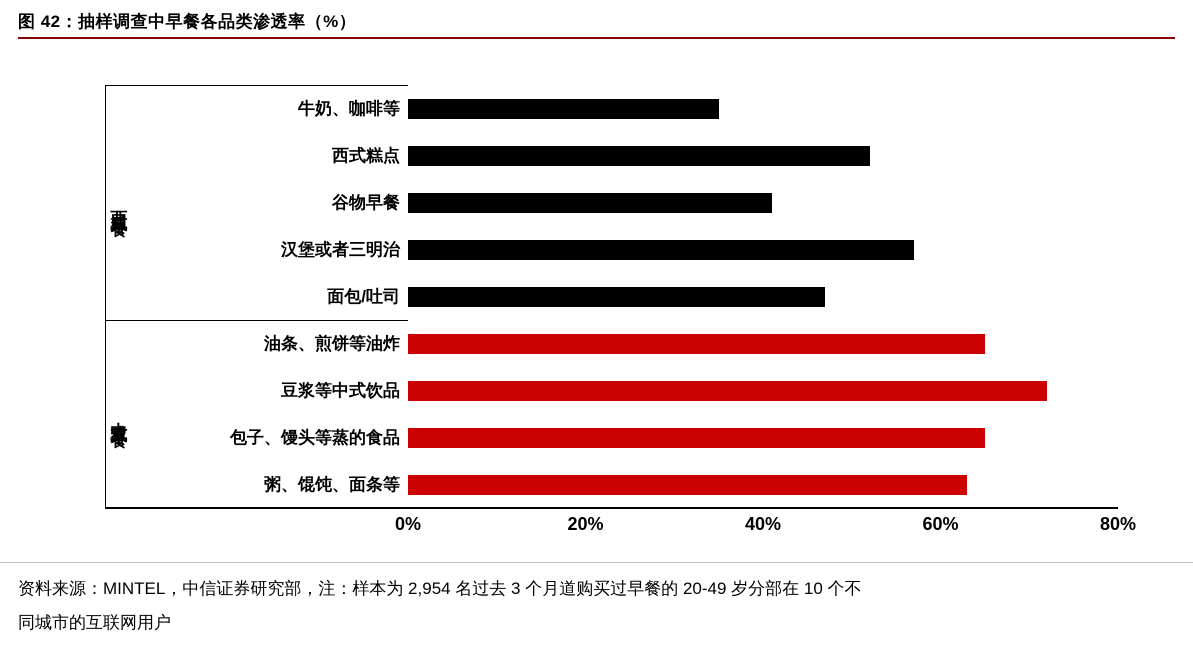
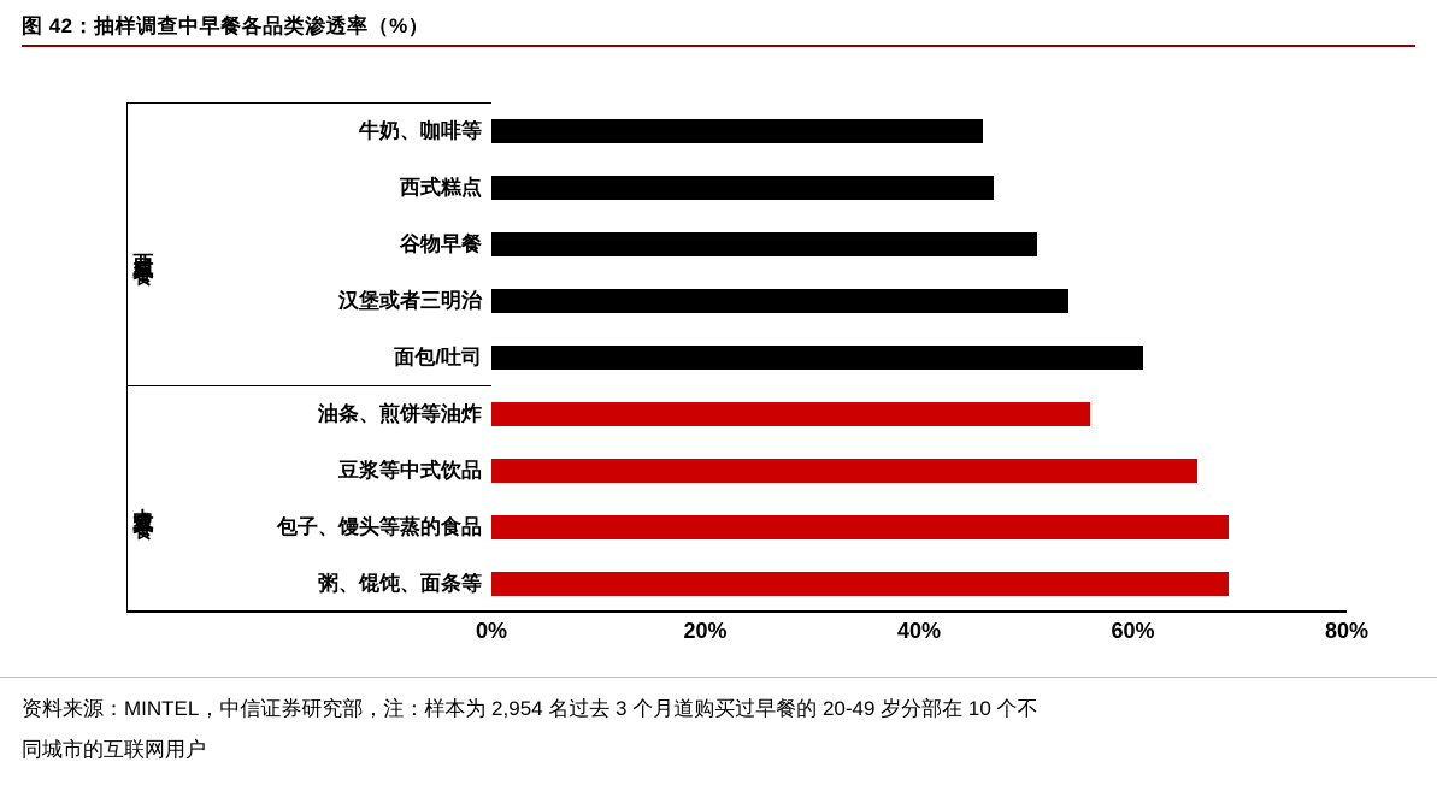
牛奶、咖啡等: 35% -> 46%
西式糕点: 52% -> 47%
谷物早餐: 41% -> 51%
汉堡或者三明治: 57% -> 54%
面包/吐司: 47% -> 61%
油条、煎饼等油炸: 65% -> 56%
豆浆等中式饮品: 72% -> 66%
包子、馒头等蒸的食品: 65% -> 69%
粥、馄饨、面条等: 63% -> 69%
